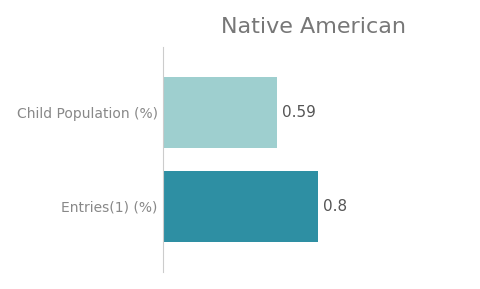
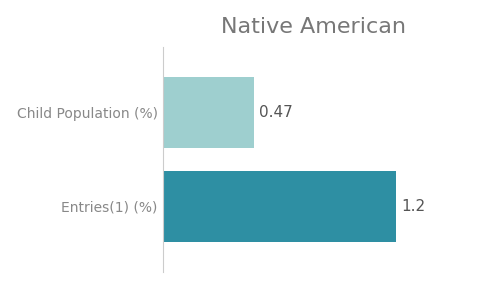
Child Population (%): 0.59 -> 0.47
Entries(1) (%): 0.8 -> 1.2
